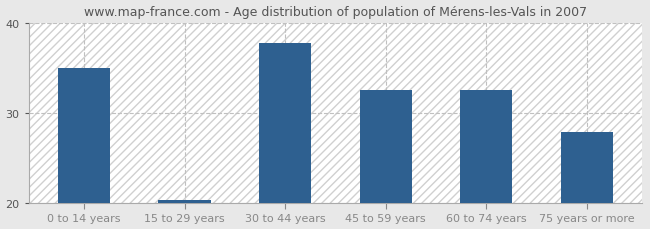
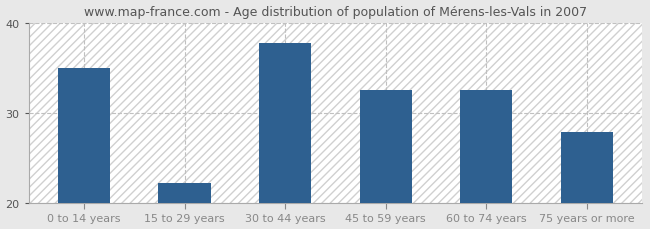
15 to 29 years: 20.3 -> 22.2
